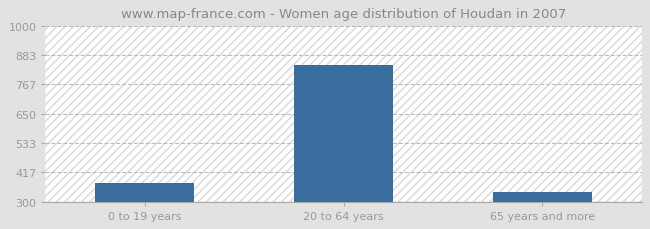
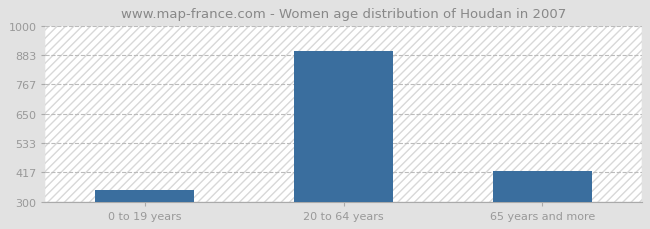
0 to 19 years: 375 -> 347
20 to 64 years: 845 -> 899
65 years and more: 340 -> 420
